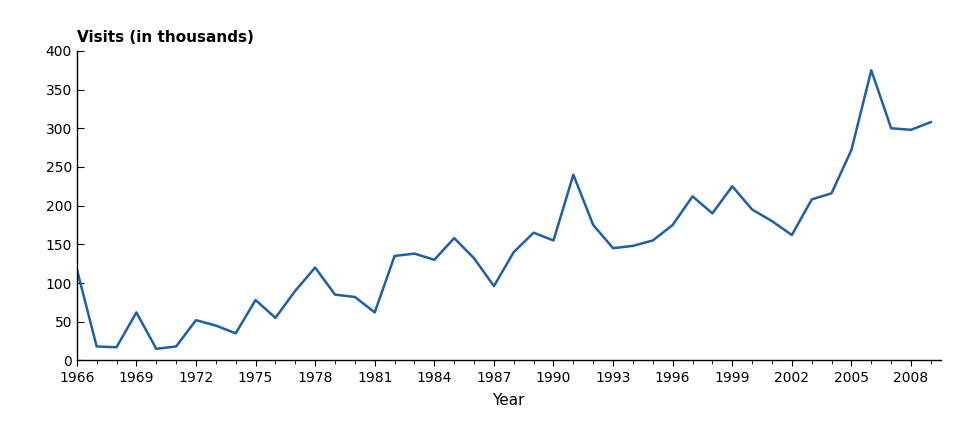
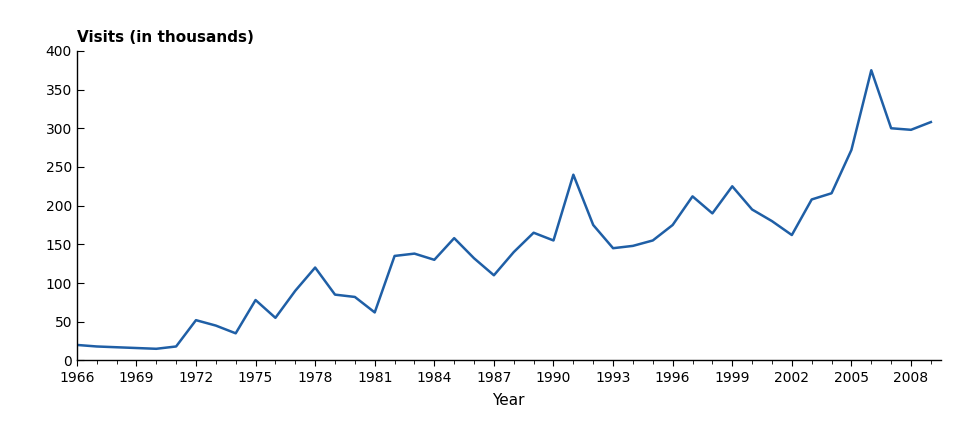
1966: 118 -> 20
1969: 62 -> 16
1987: 96 -> 110
